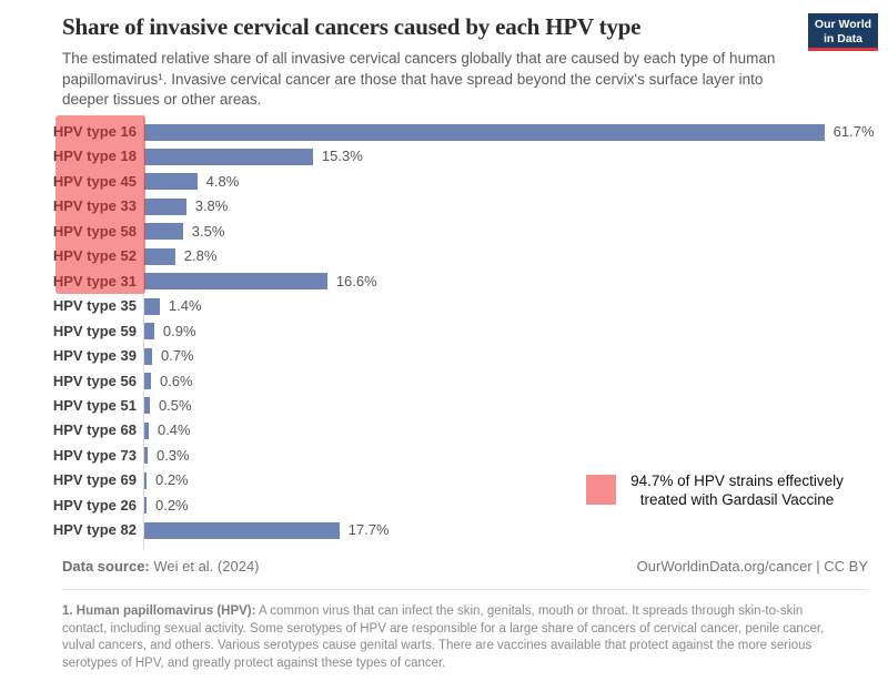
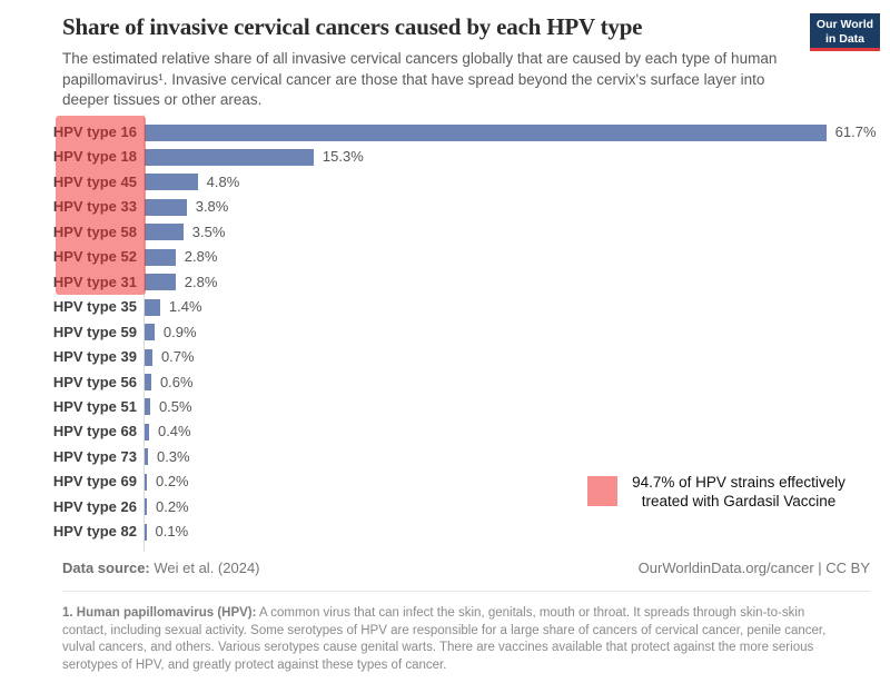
HPV type 31: 16.6% -> 2.8%
HPV type 82: 17.7% -> 0.1%
